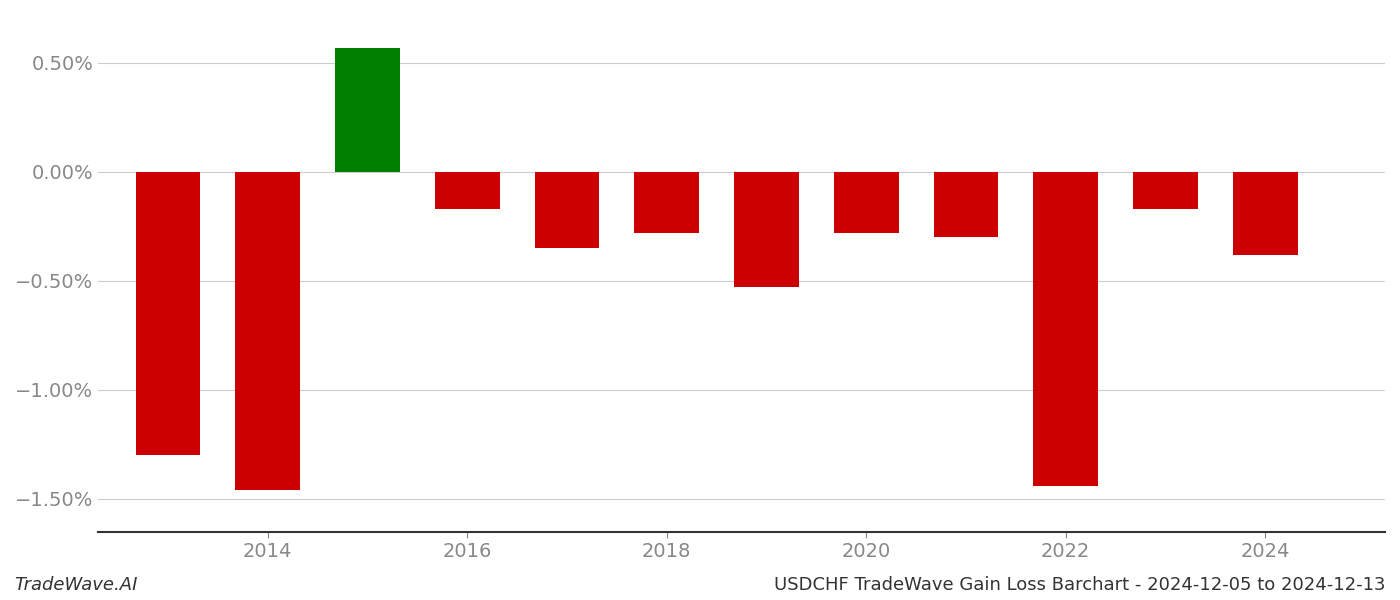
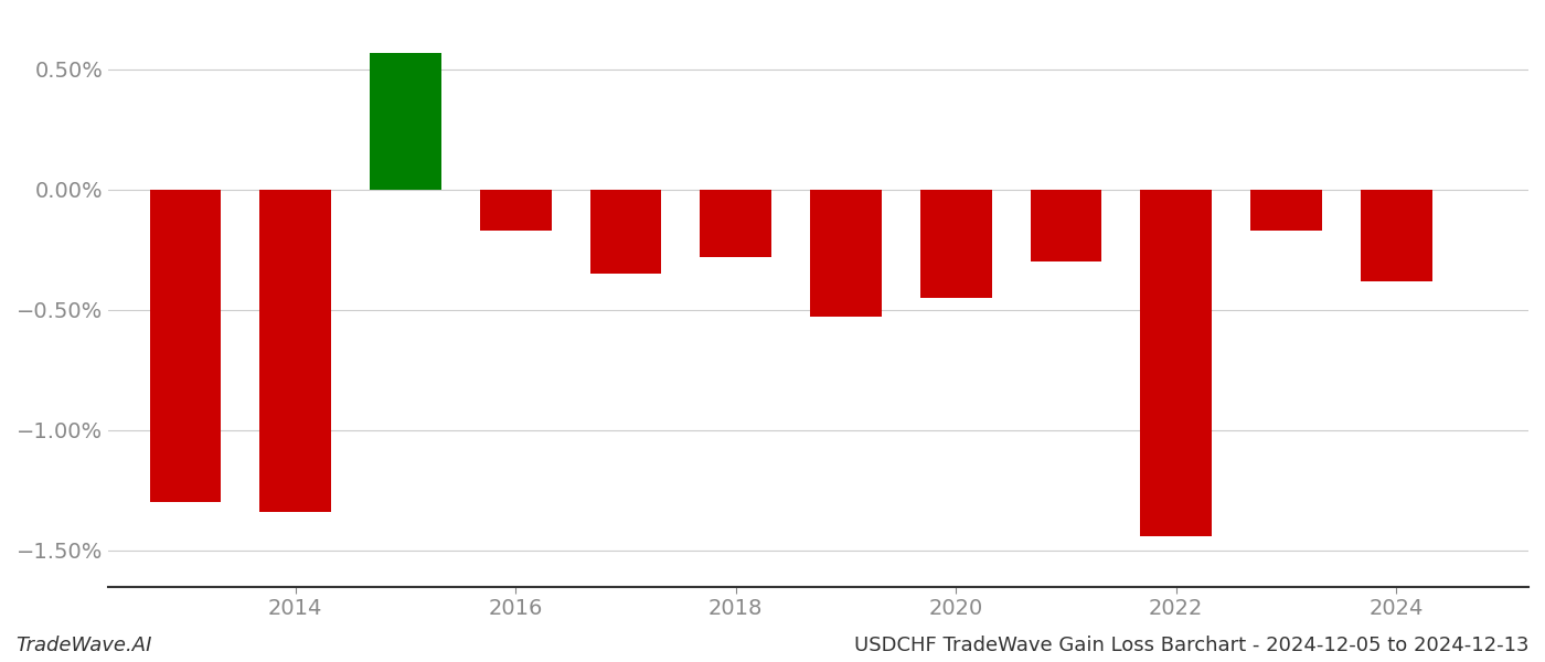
2014: -1.46% -> -1.34%
2020: -0.28% -> -0.45%
